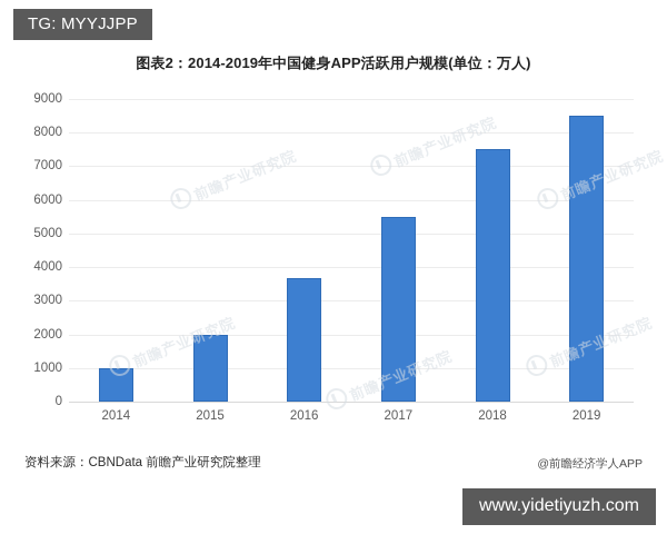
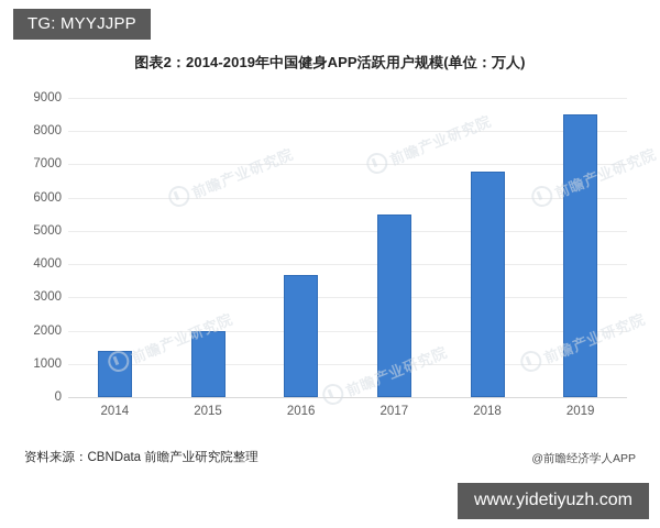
2014: 1000 -> 1400
2018: 7500 -> 6800
